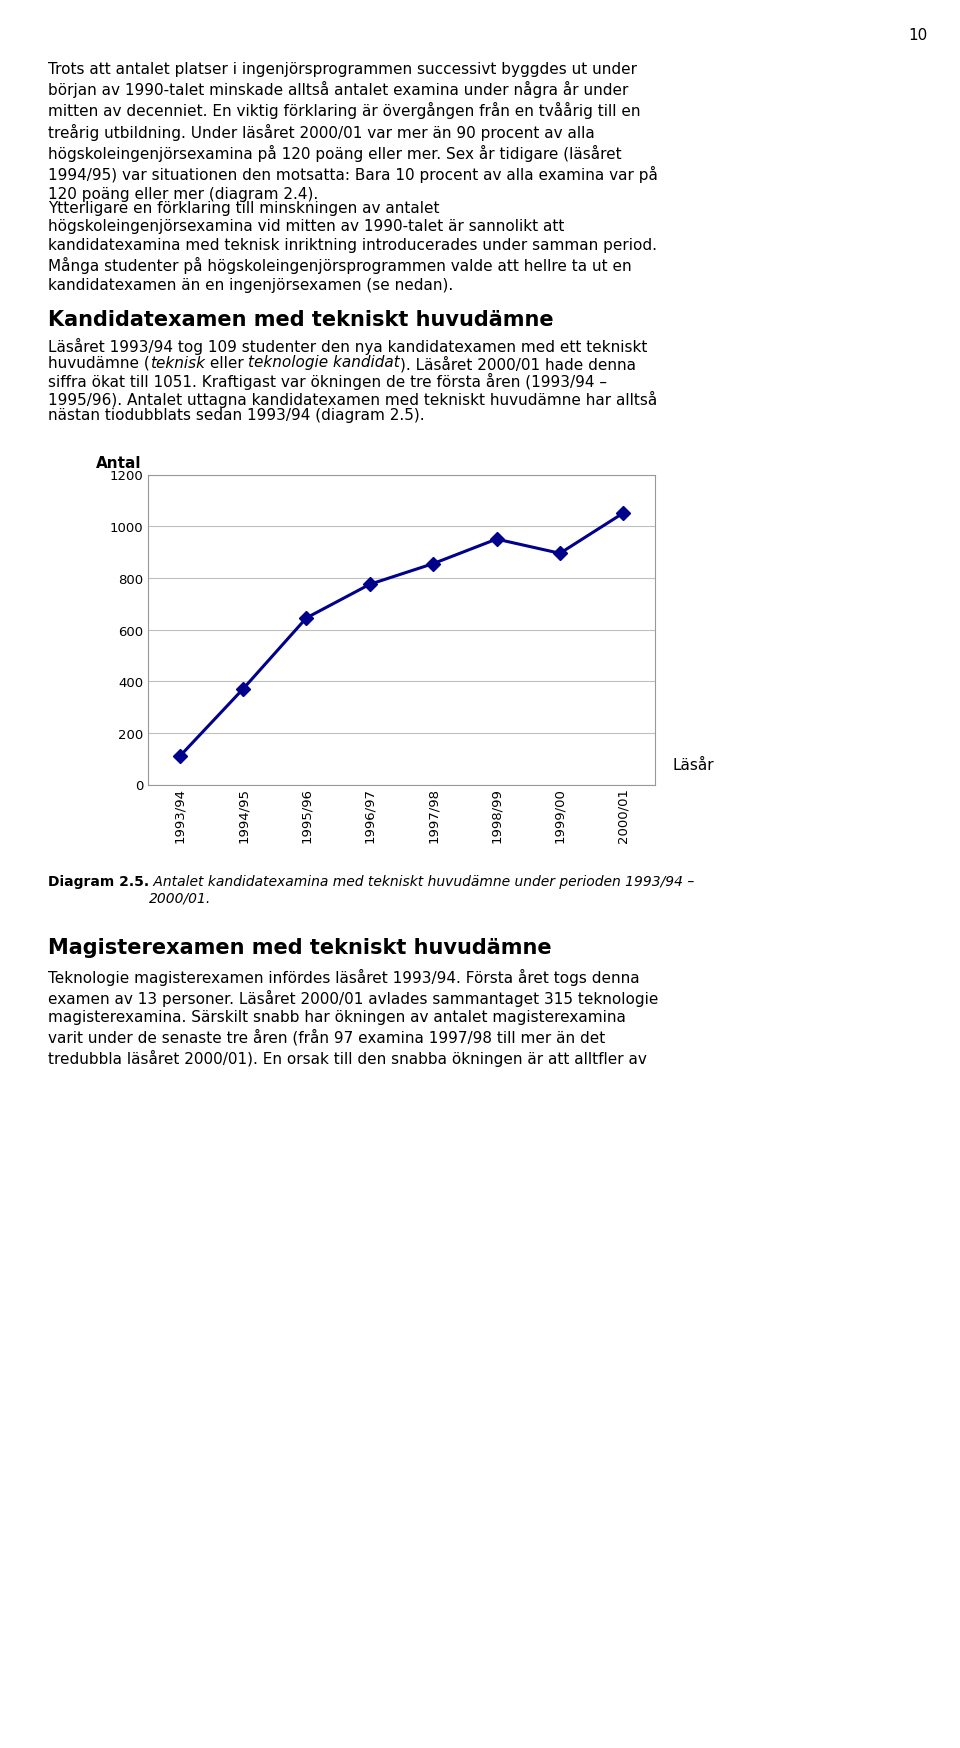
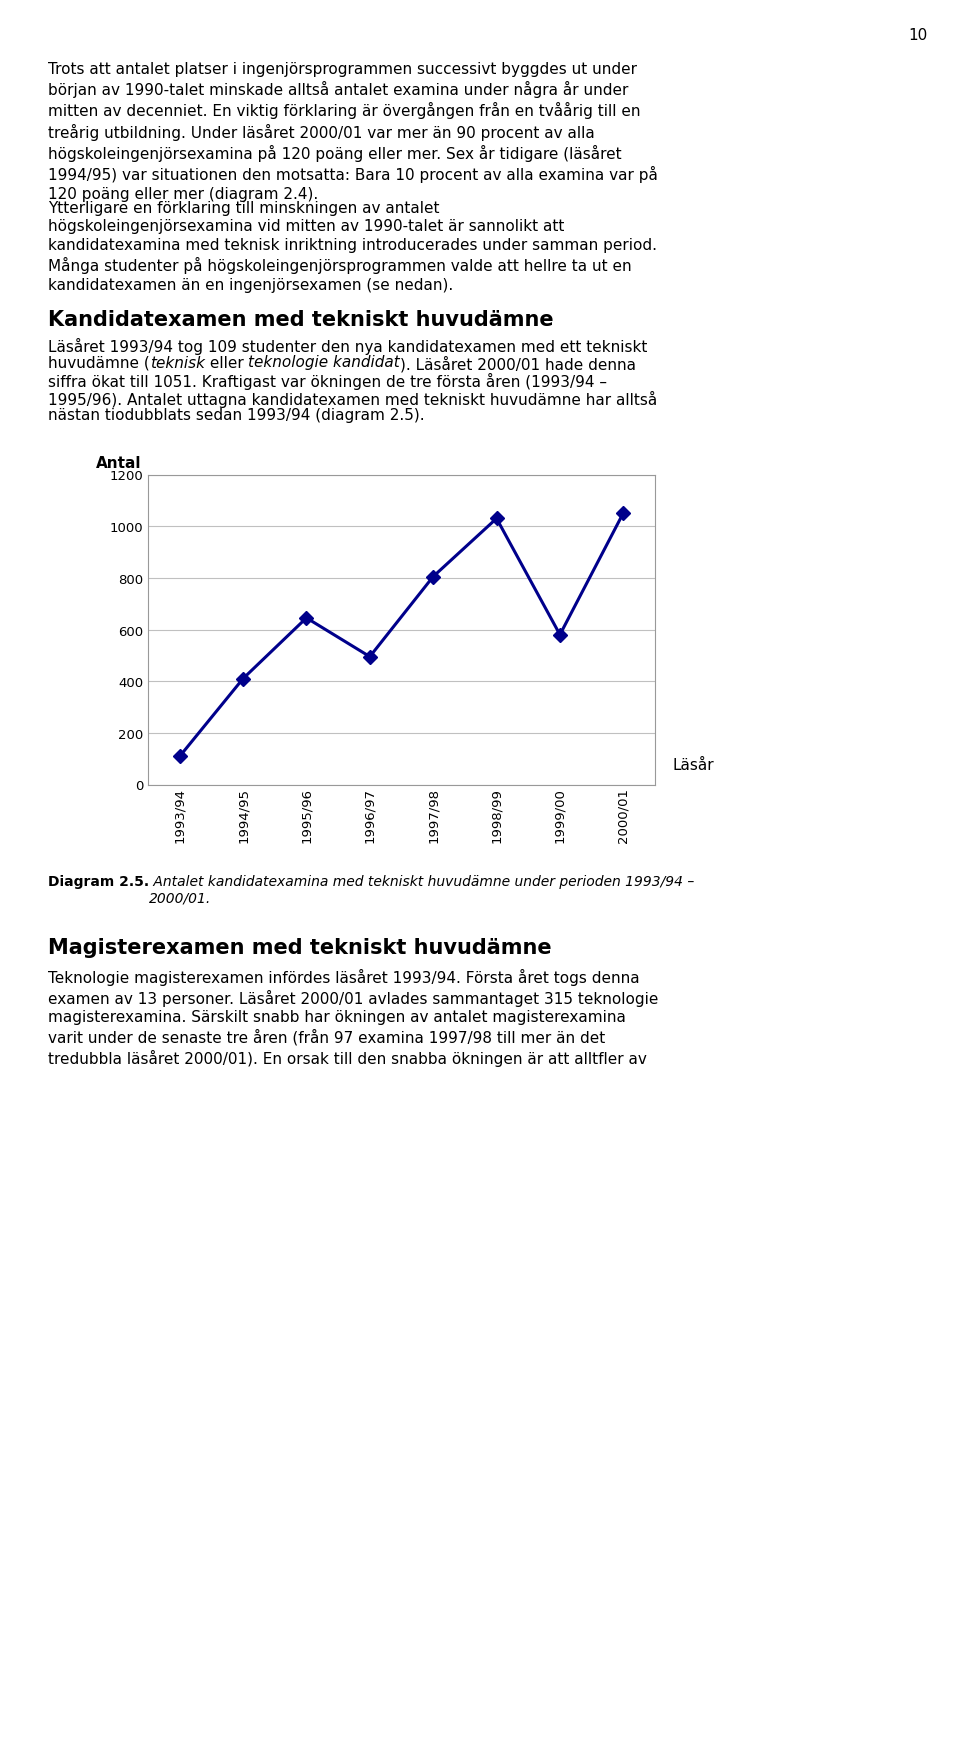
1994/95: 370 -> 410
1996/97: 775 -> 495
1997/98: 855 -> 805
1998/99: 950 -> 1030
1999/00: 895 -> 580
